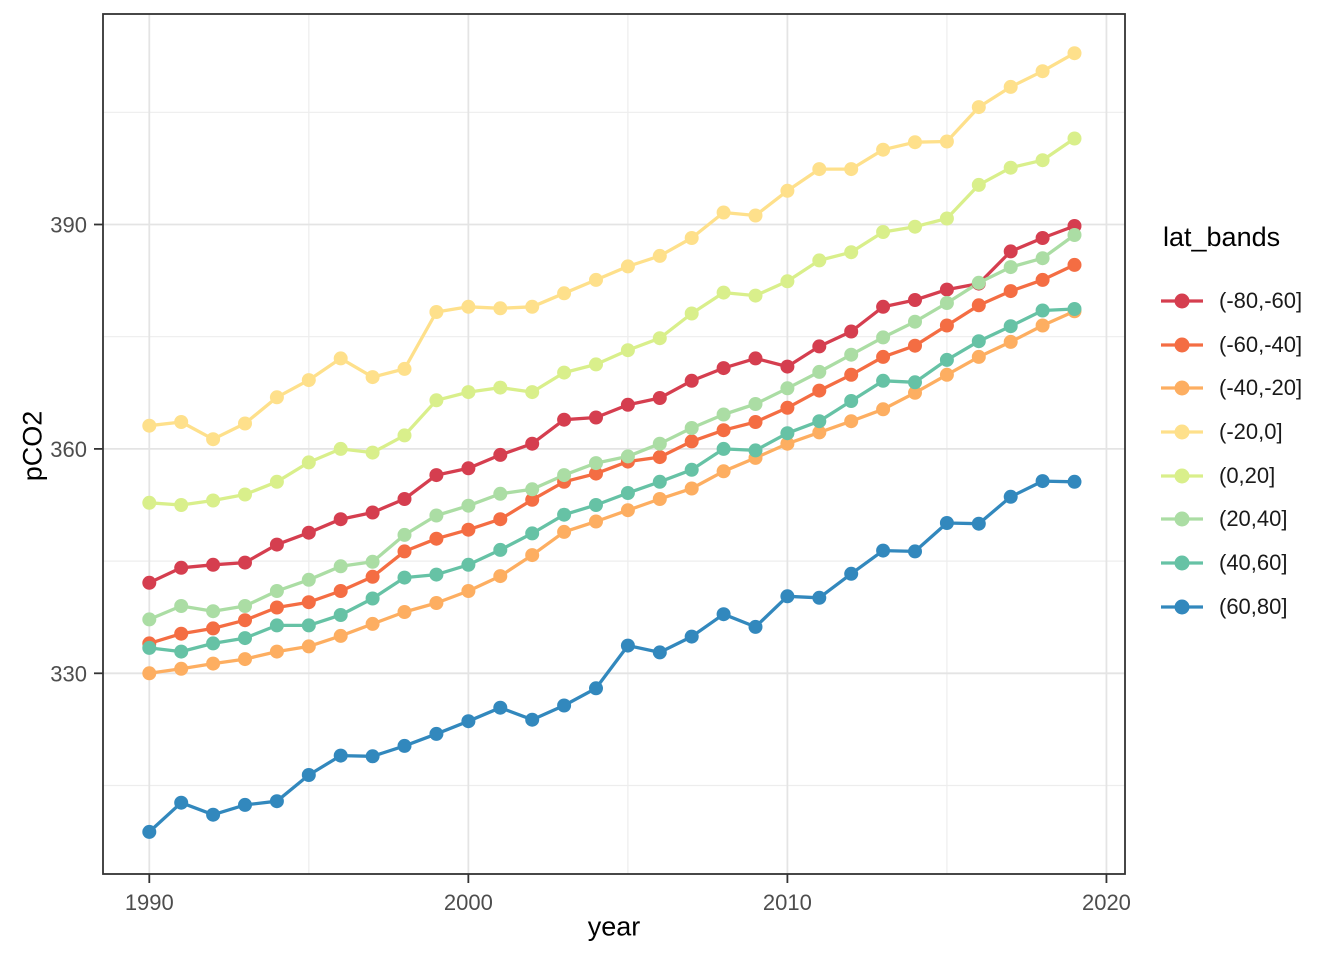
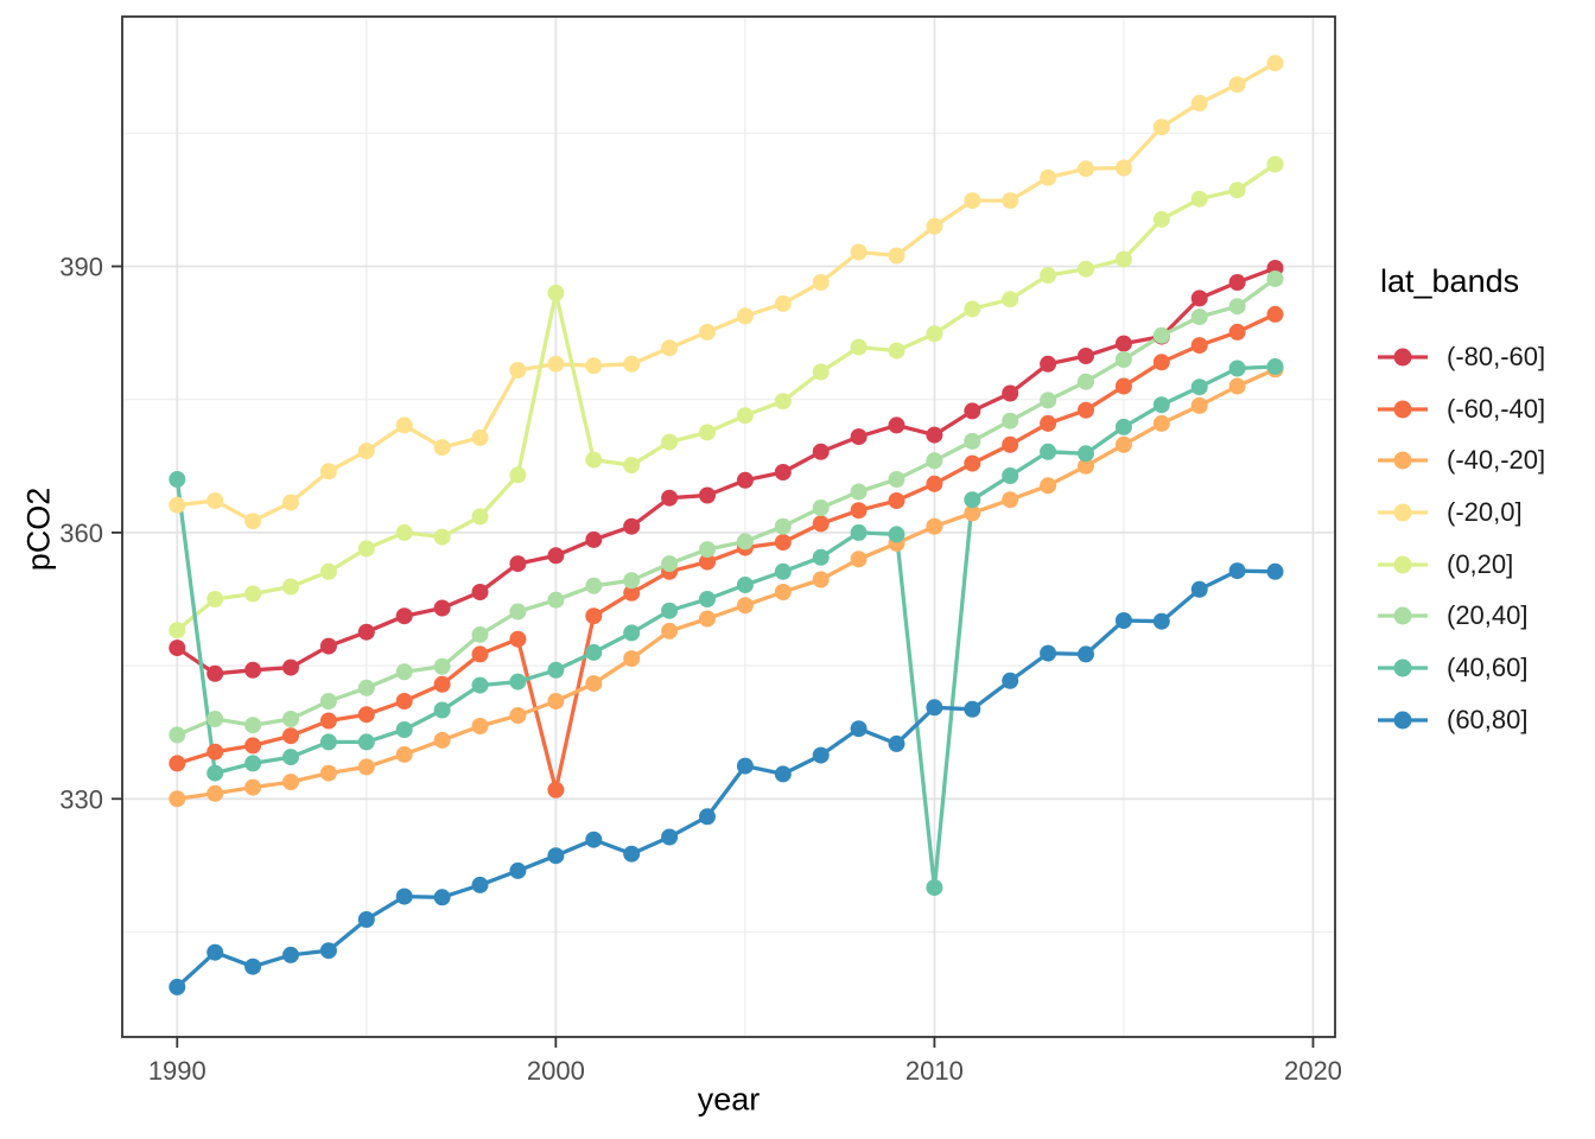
(-80,-60]/1990: 342 -> 347
(0,20]/1990: 353 -> 349
(40,60]/1990: 333 -> 366
(-60,-40]/2000: 349 -> 331
(0,20]/2000: 368 -> 387
(40,60]/2010: 362 -> 320
